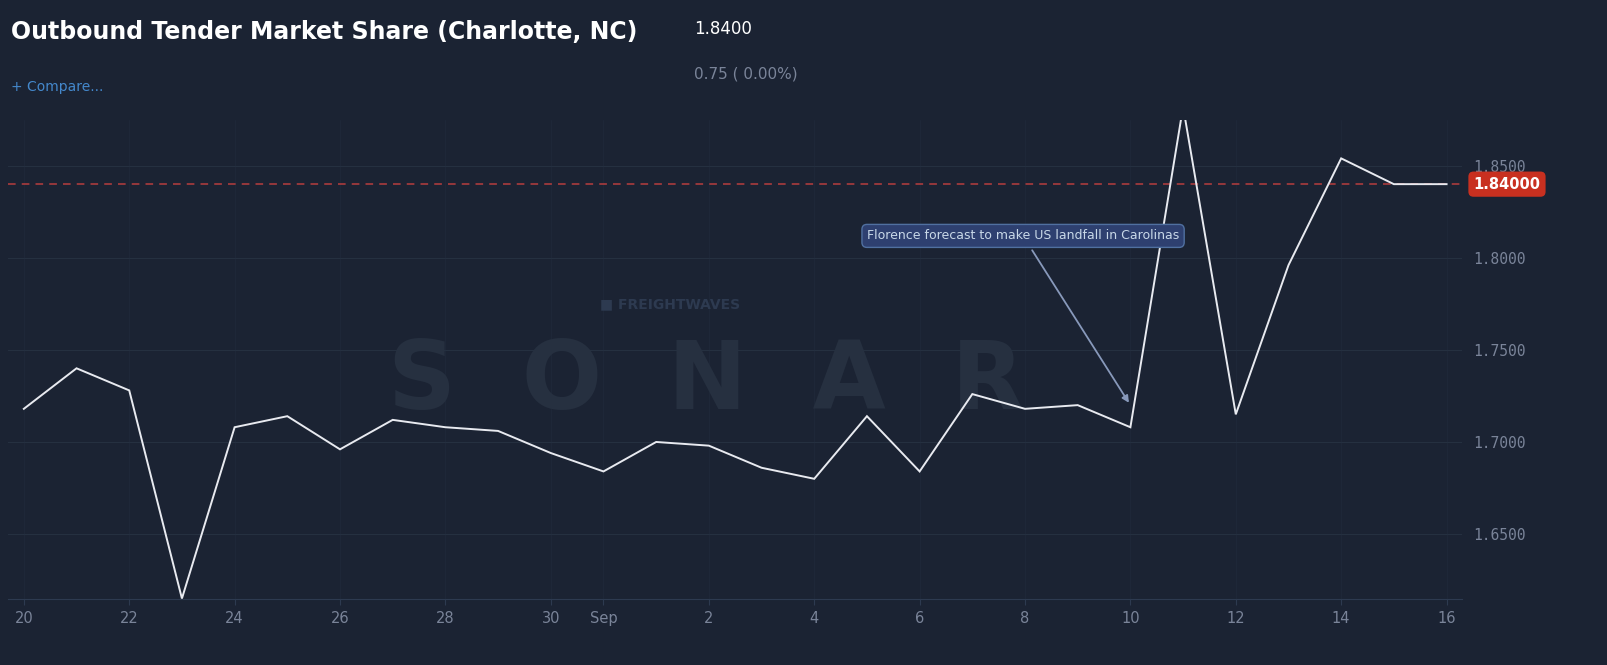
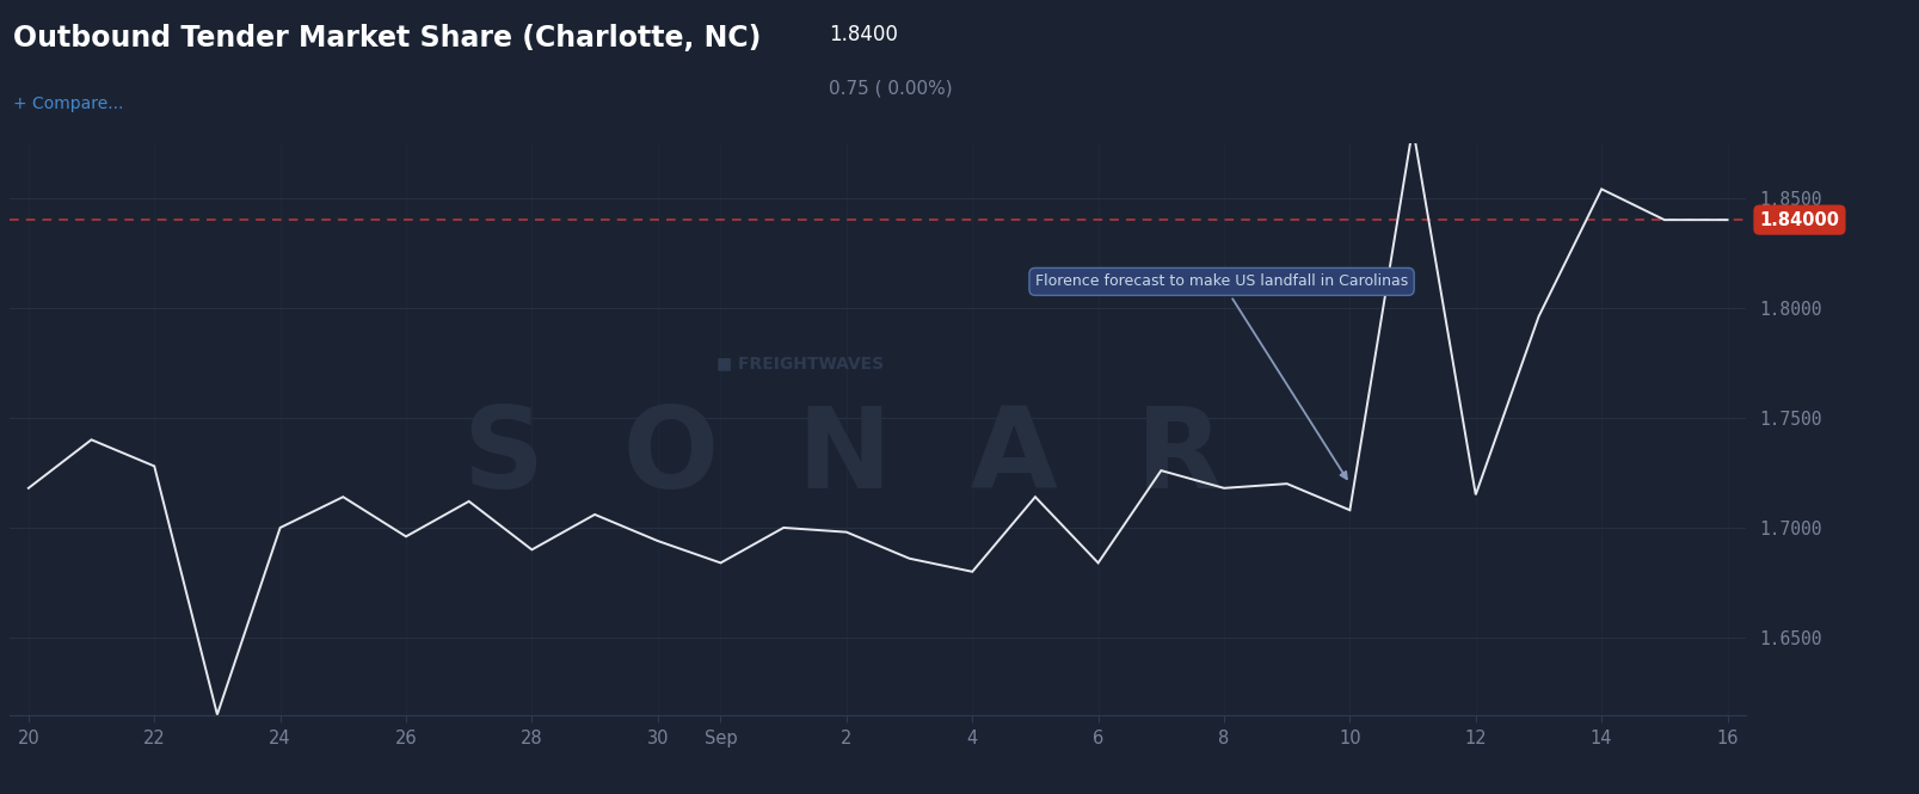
24: 1.708 -> 1.700
28: 1.708 -> 1.690
